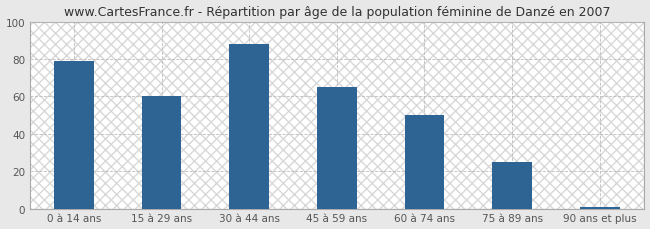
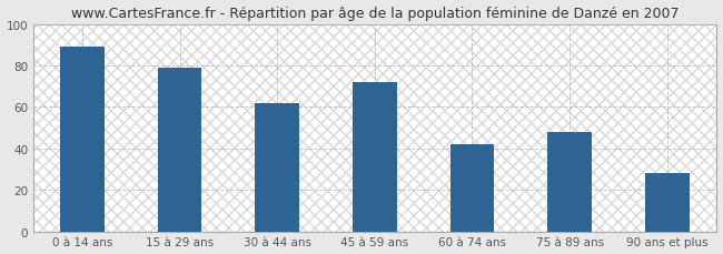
0 à 14 ans: 79 -> 89
15 à 29 ans: 60 -> 79
30 à 44 ans: 88 -> 62
45 à 59 ans: 65 -> 72
60 à 74 ans: 50 -> 42
75 à 89 ans: 25 -> 48
90 ans et plus: 1 -> 28
